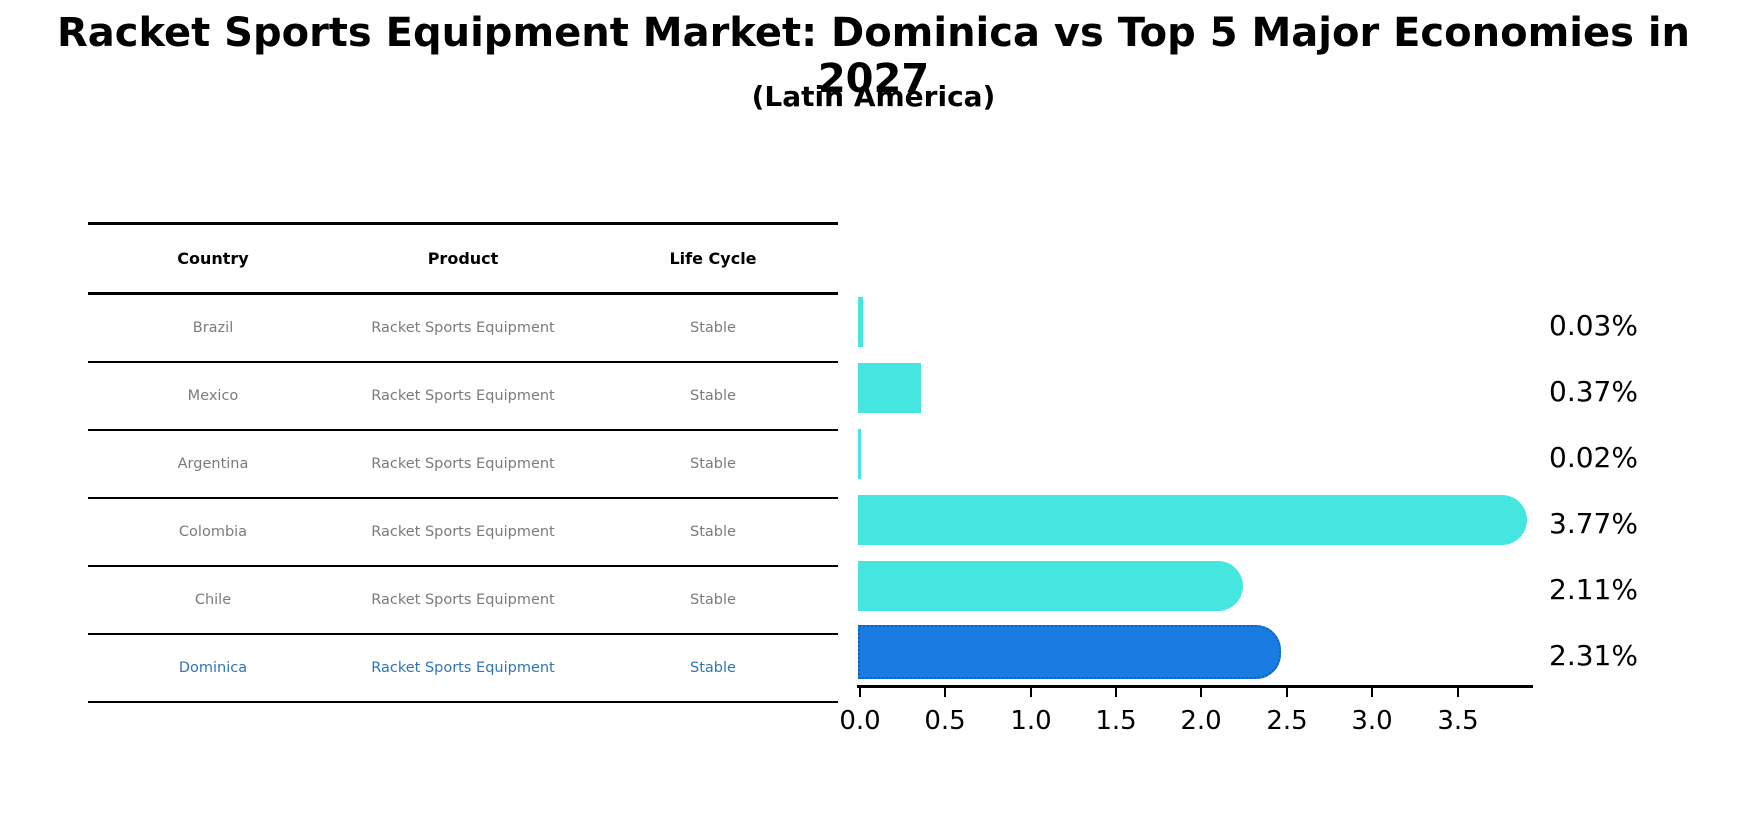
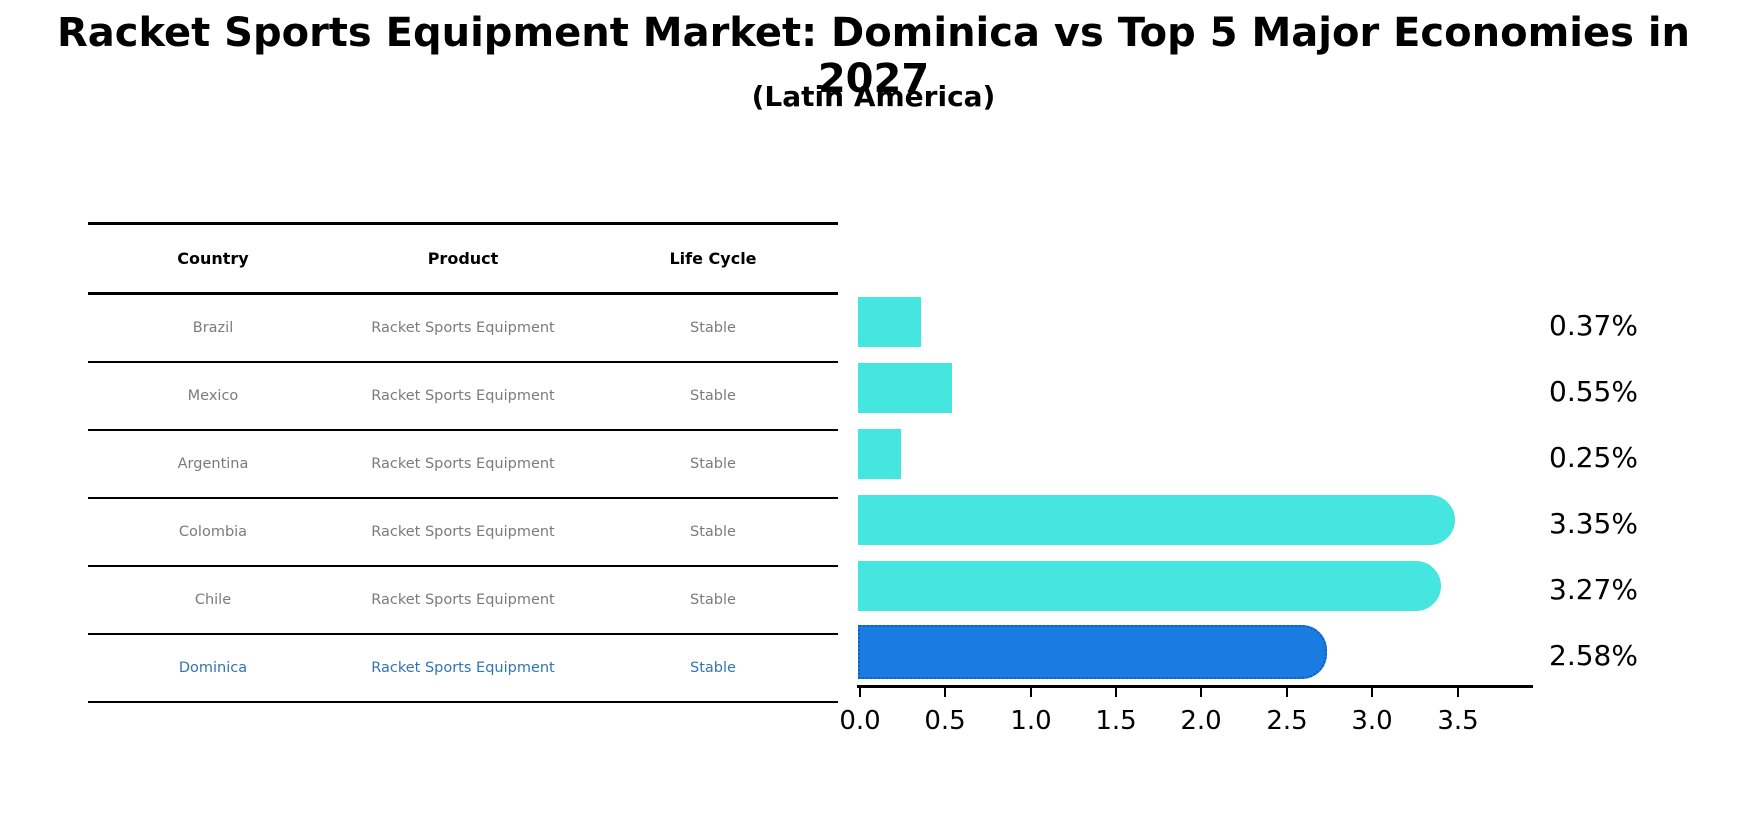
Brazil: 0.03% -> 0.37%
Mexico: 0.37% -> 0.55%
Argentina: 0.02% -> 0.25%
Colombia: 3.77% -> 3.35%
Chile: 2.11% -> 3.27%
Dominica: 2.31% -> 2.58%
